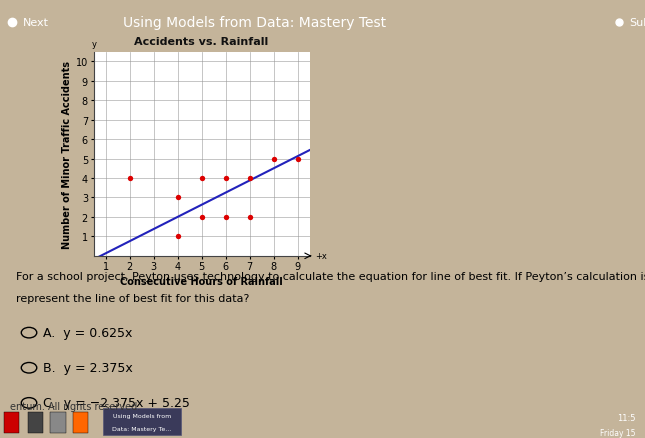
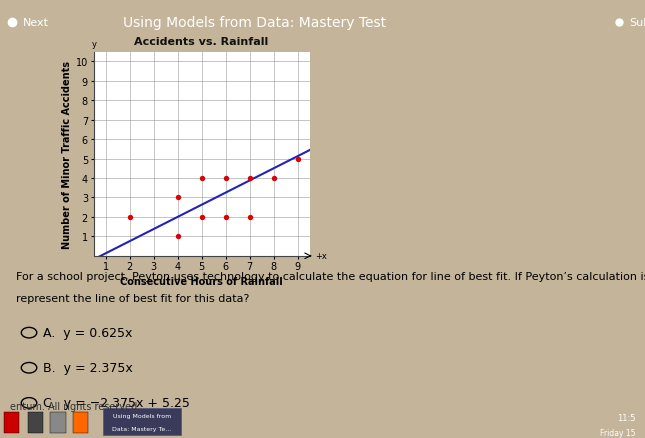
2: 4 -> 2
8: 5 -> 4
